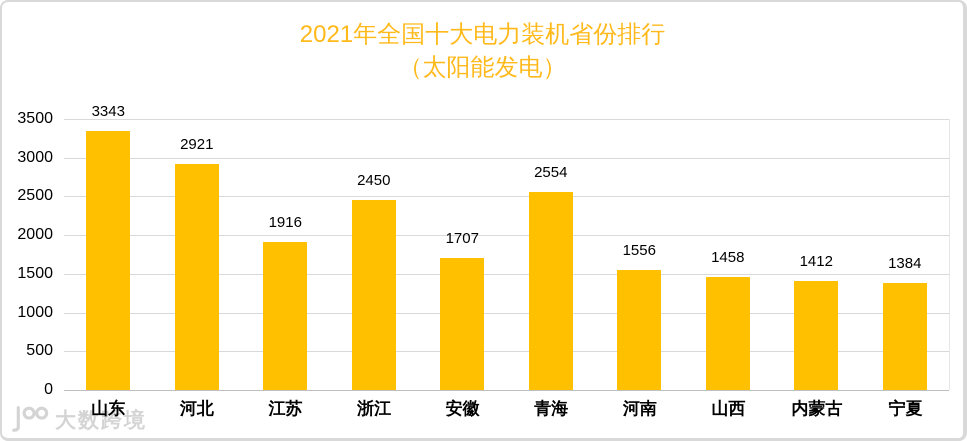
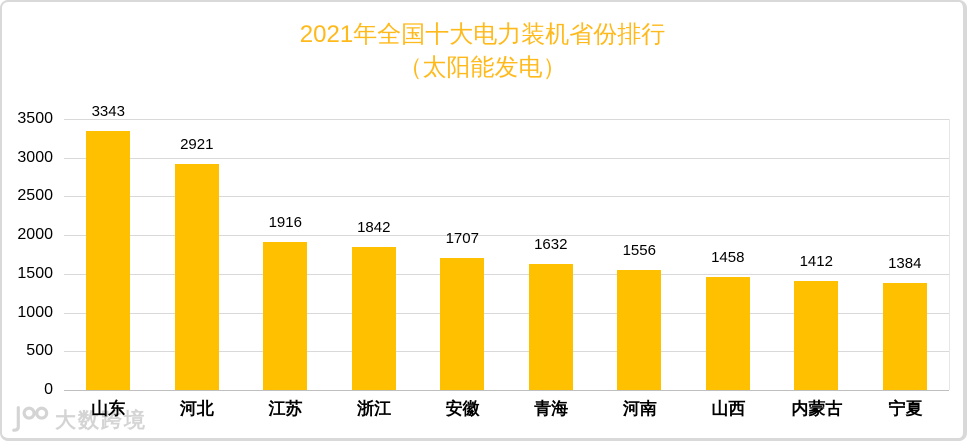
浙江: 2450 -> 1842
青海: 2554 -> 1632
